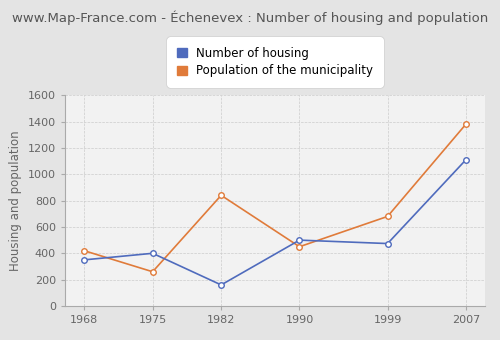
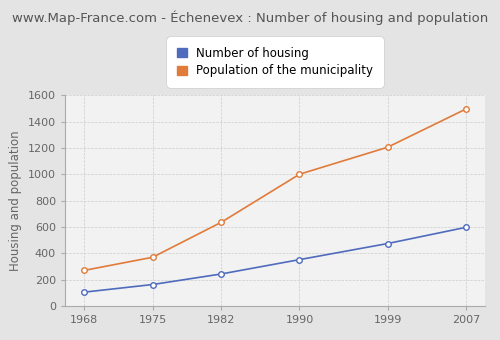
Number of housing/1968: 350 -> 100
Population of the municipality/1968: 420 -> 270
Number of housing/1975: 400 -> 160
Population of the municipality/1975: 260 -> 370
Number of housing/1982: 160 -> 240
Population of the municipality/1982: 840 -> 640
Number of housing/1990: 500 -> 350
Population of the municipality/1990: 450 -> 1000
Population of the municipality/1999: 680 -> 1200
Number of housing/2007: 1110 -> 600
Population of the municipality/2007: 1380 -> 1500
